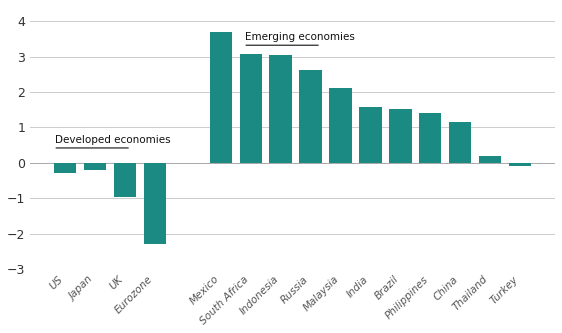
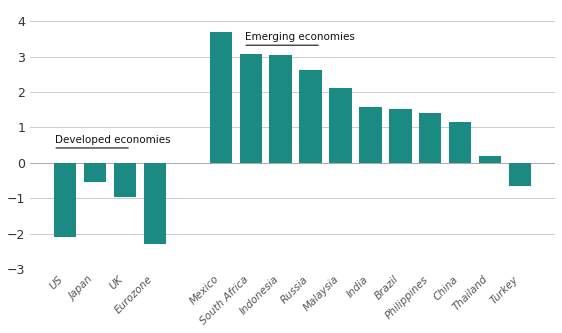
US: -0.30 -> -2.10
Japan: -0.20 -> -0.55
Turkey: -0.10 -> -0.65
